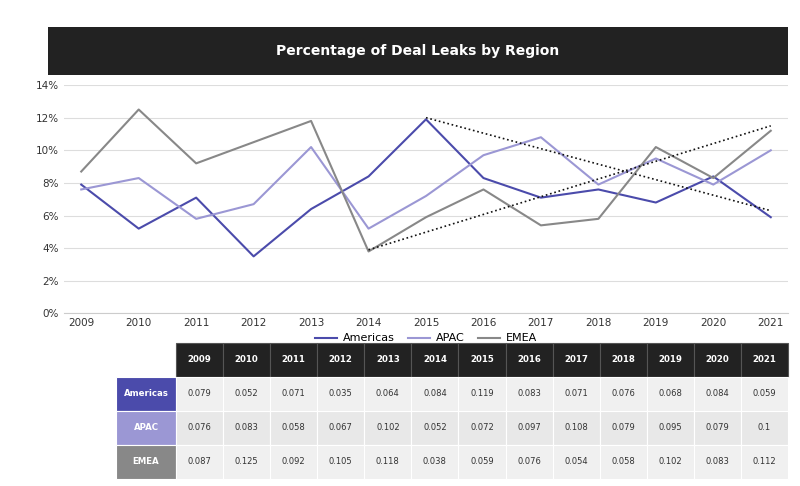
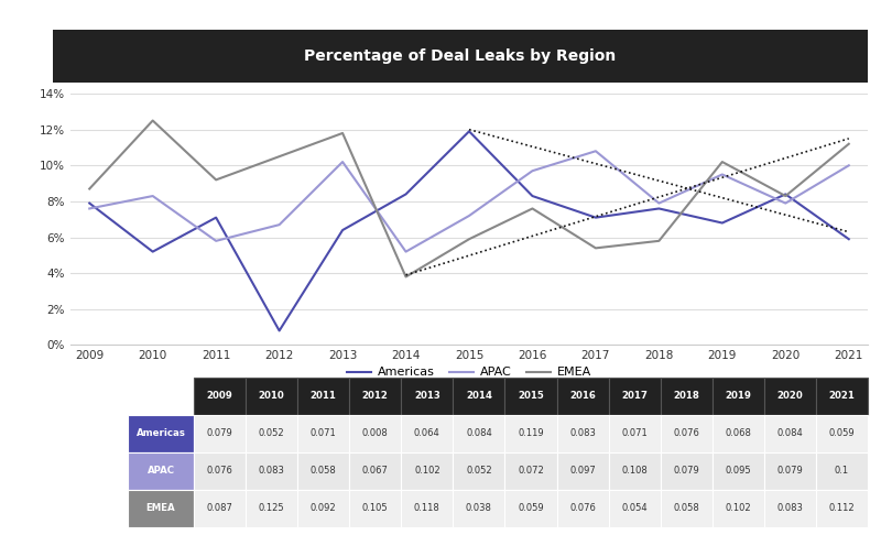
Americas/2012: 0.035 -> 0.008
